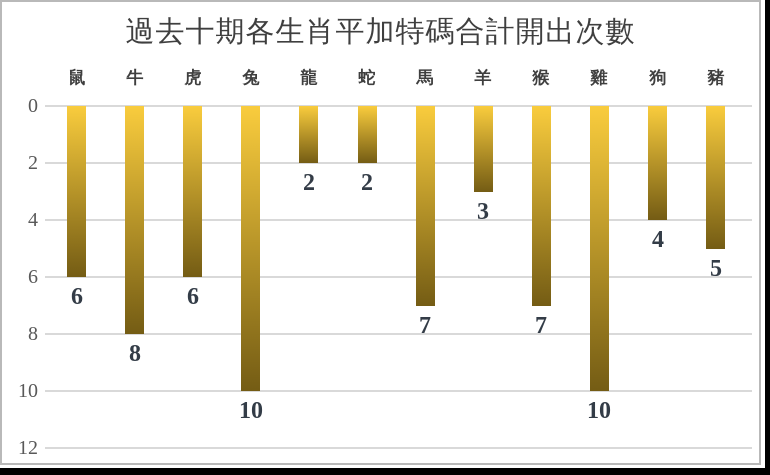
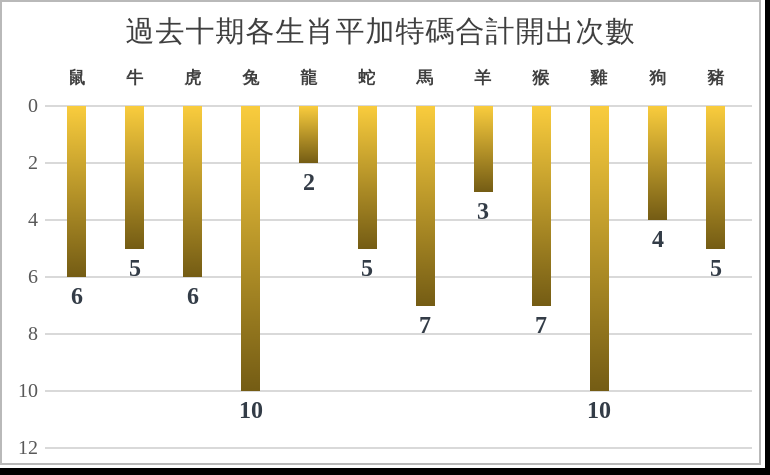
牛: 8 -> 5
蛇: 2 -> 5
